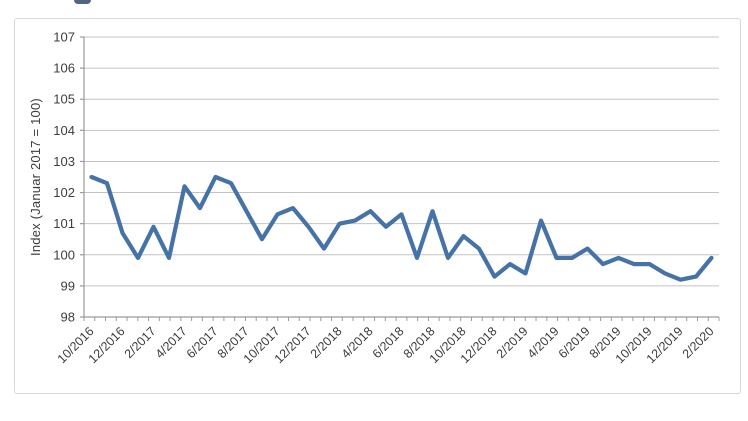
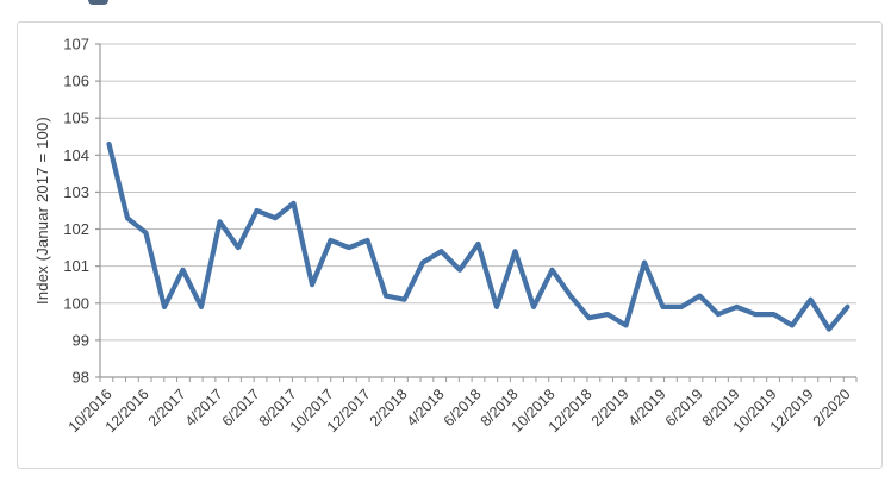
10/2016: 102.5 -> 104.3
12/2016: 100.7 -> 101.9
8/2017: 101.4 -> 102.7
10/2017: 101.3 -> 101.7
12/2017: 100.9 -> 101.7
2/2018: 101.0 -> 100.1
6/2018: 101.3 -> 101.6
10/2018: 100.6 -> 100.9
12/2018: 99.3 -> 99.6
12/2019: 99.2 -> 100.1
